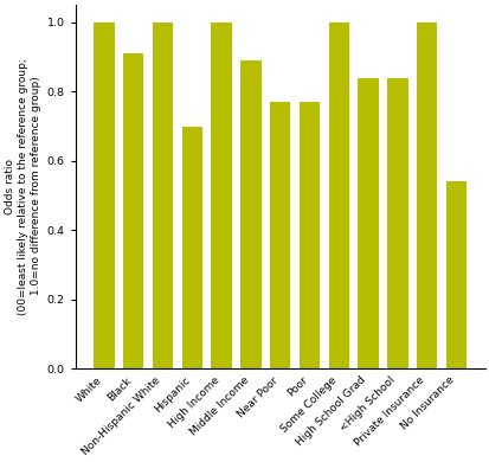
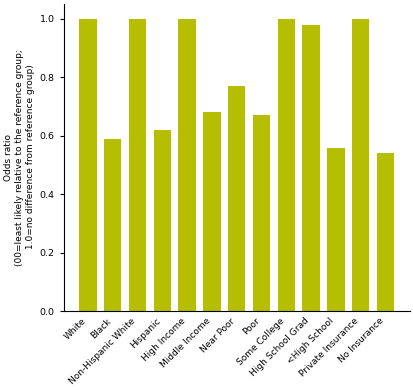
Black: 0.91 -> 0.59
Hispanic: 0.70 -> 0.62
Middle Income: 0.89 -> 0.68
Poor: 0.77 -> 0.67
High School Grad: 0.84 -> 0.98
<High School: 0.84 -> 0.56
